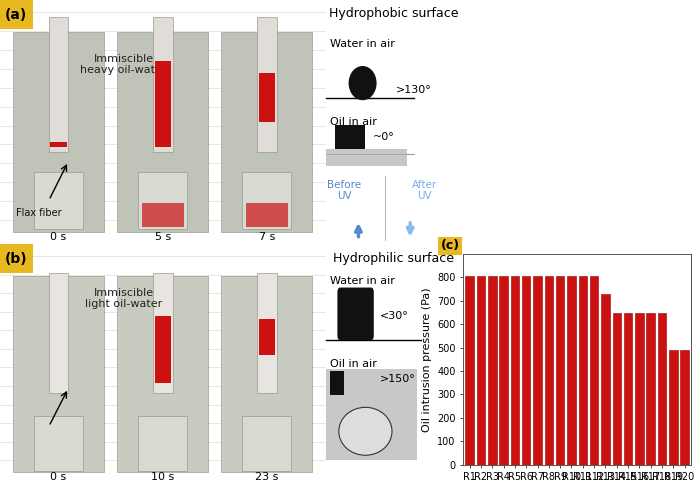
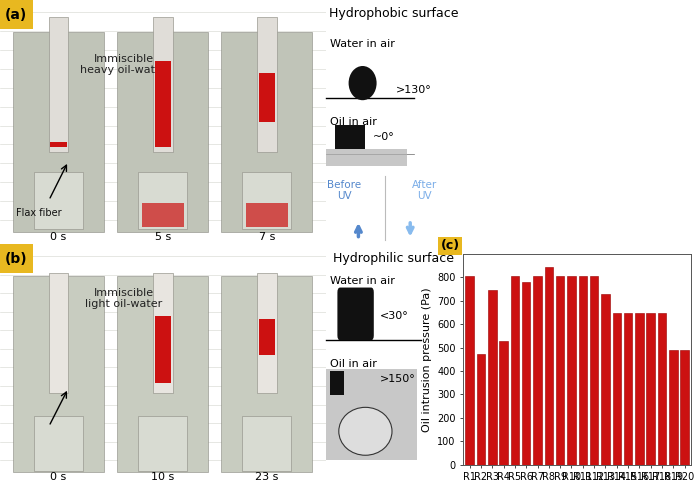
R2: 808 -> 475
R3: 808 -> 745
R4: 808 -> 530
R6: 808 -> 780
R8: 808 -> 845
